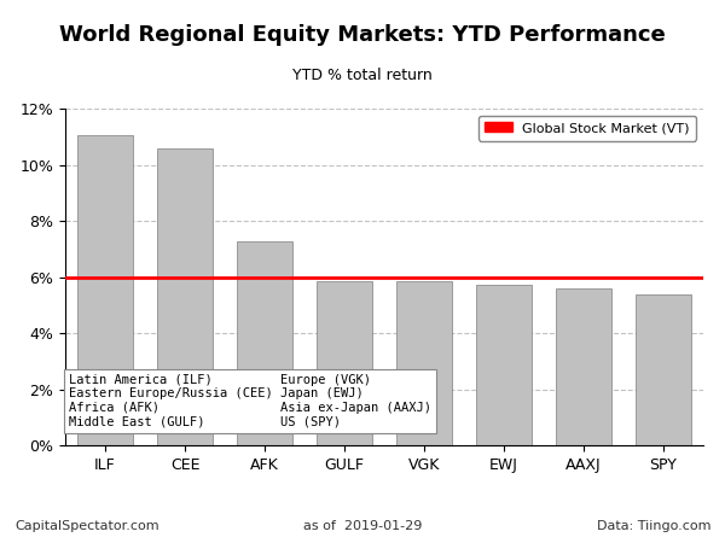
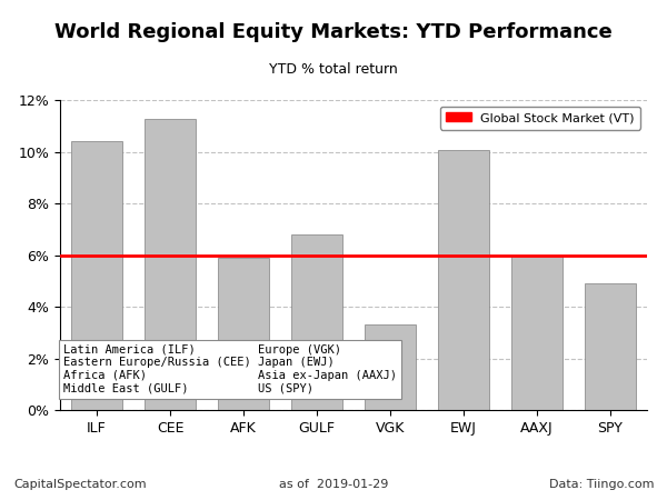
ILF: 11.05% -> 10.40%
CEE: 10.60% -> 11.25%
AFK: 7.25% -> 5.90%
GULF: 5.85% -> 6.80%
VGK: 5.85% -> 3.30%
EWJ: 5.72% -> 10.05%
AAXJ: 5.60% -> 6.00%
SPY: 5.38% -> 4.90%
